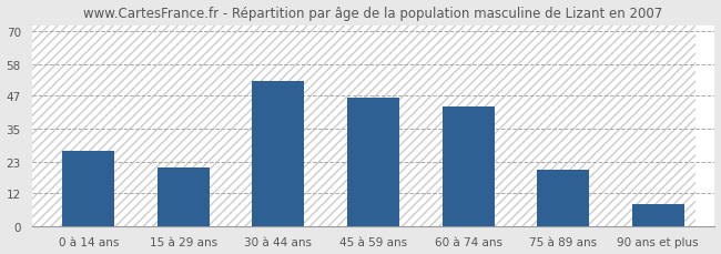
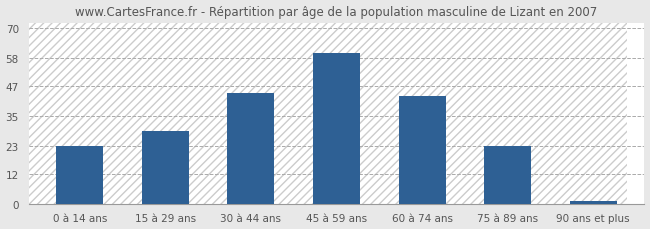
0 à 14 ans: 27 -> 23
15 à 29 ans: 21 -> 29
30 à 44 ans: 52 -> 44
45 à 59 ans: 46 -> 60
75 à 89 ans: 20 -> 23
90 ans et plus: 8 -> 1
